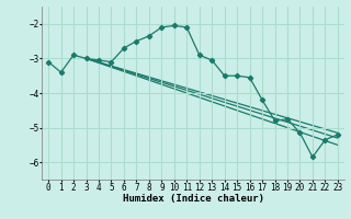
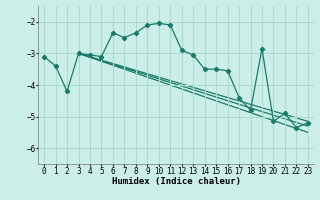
2: -2.90 -> -4.20
6: -2.70 -> -2.35
17: -4.20 -> -4.40
19: -4.75 -> -2.85
21: -5.85 -> -4.90
